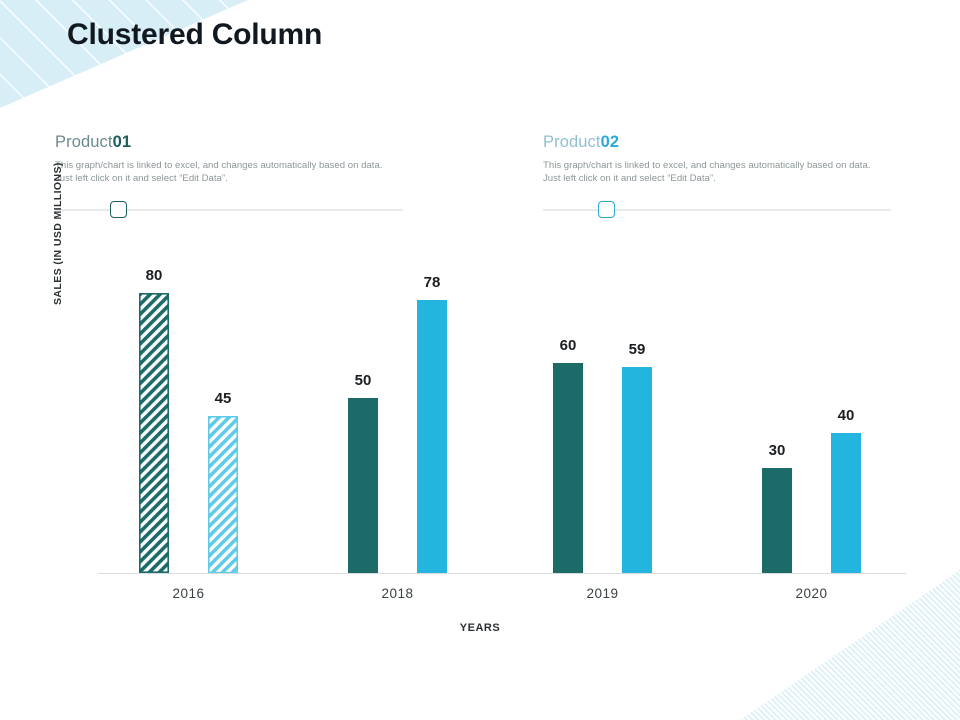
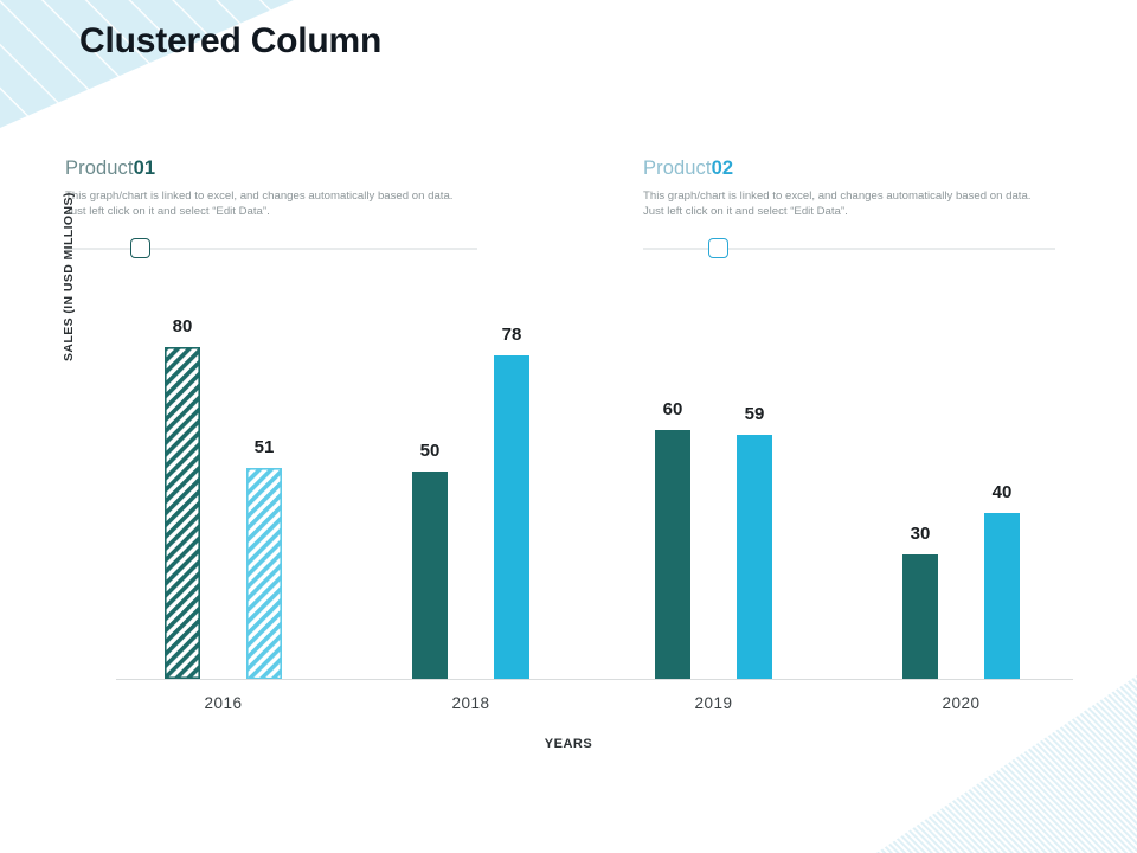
Product 02/2016: 45 -> 51
